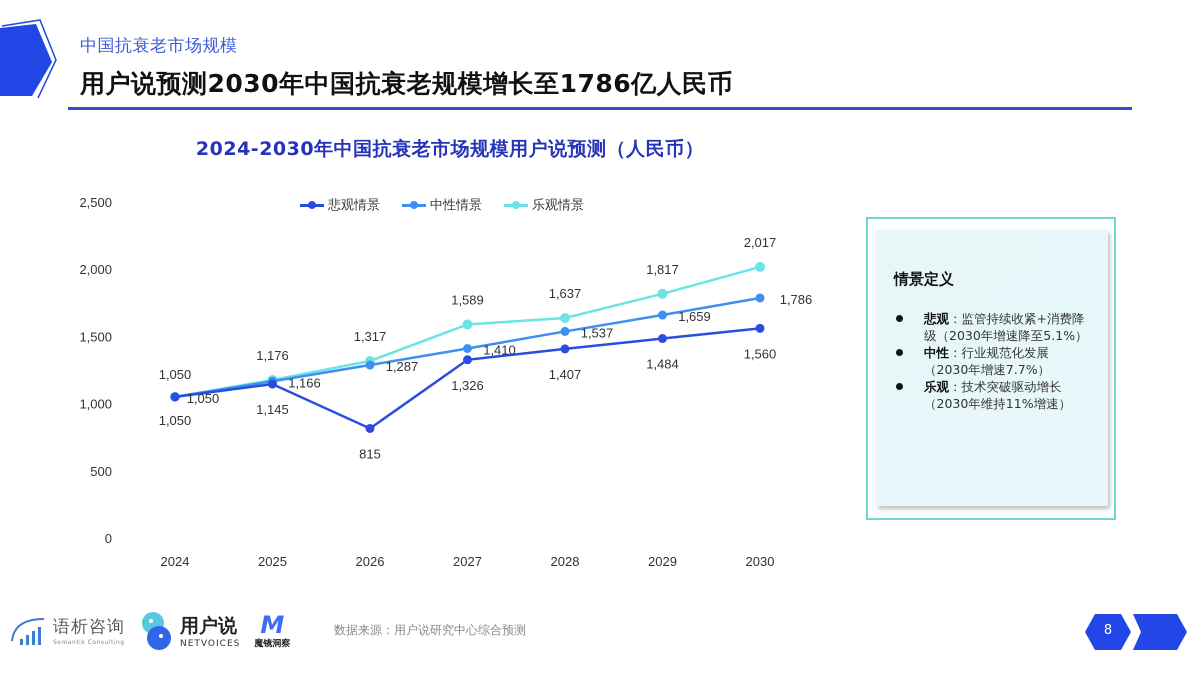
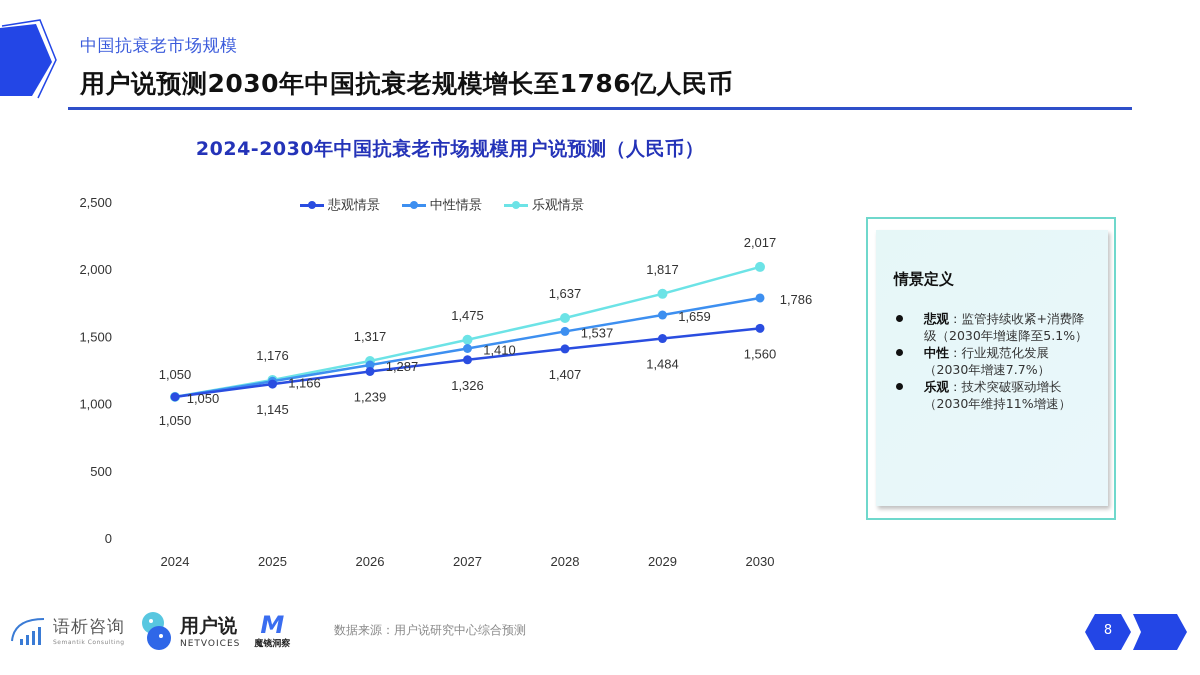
悲观情景/2026: 815 -> 1,239
乐观情景/2027: 1,589 -> 1,475
